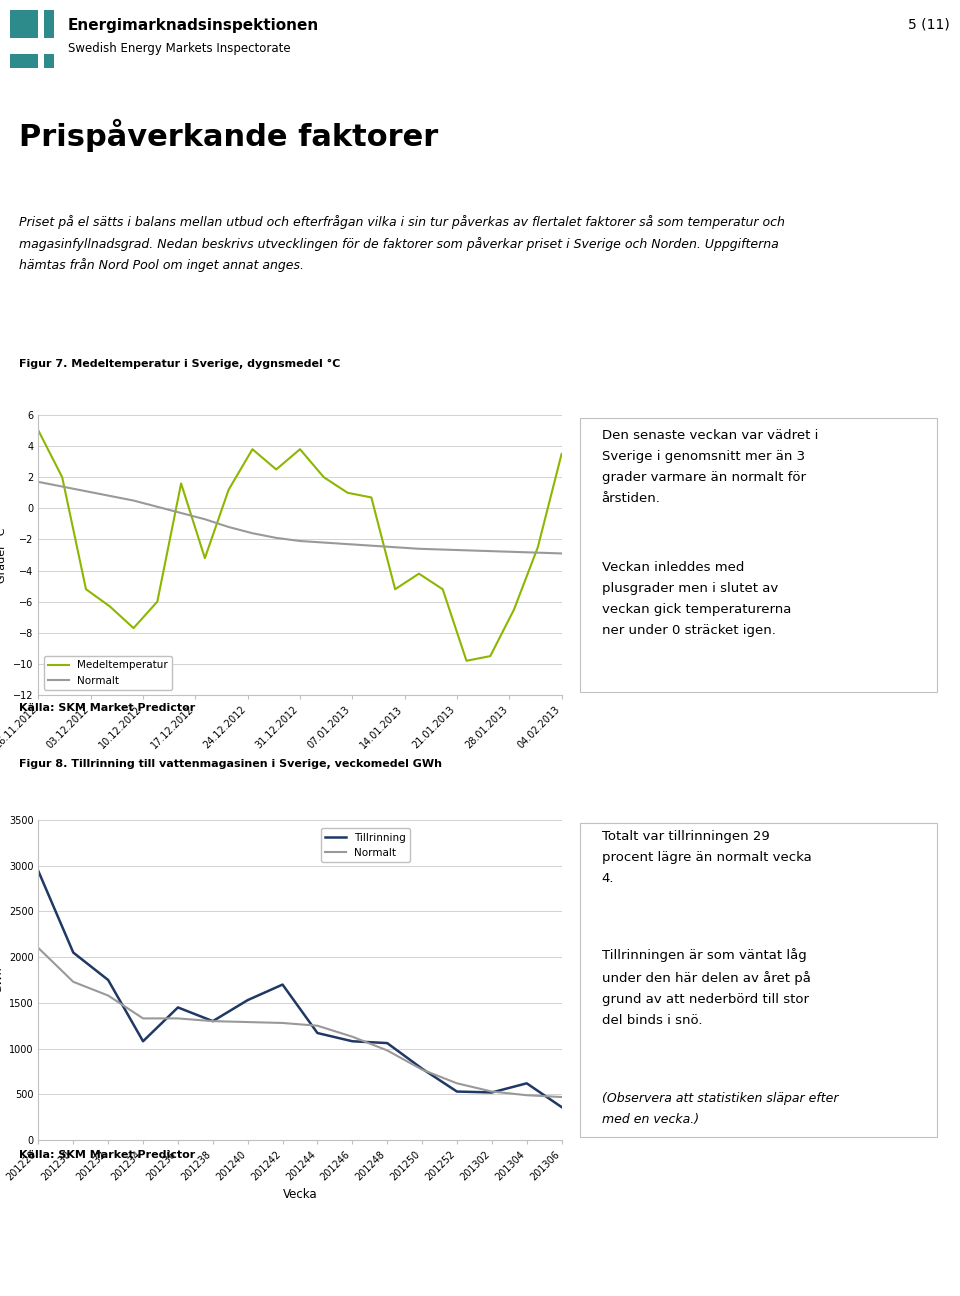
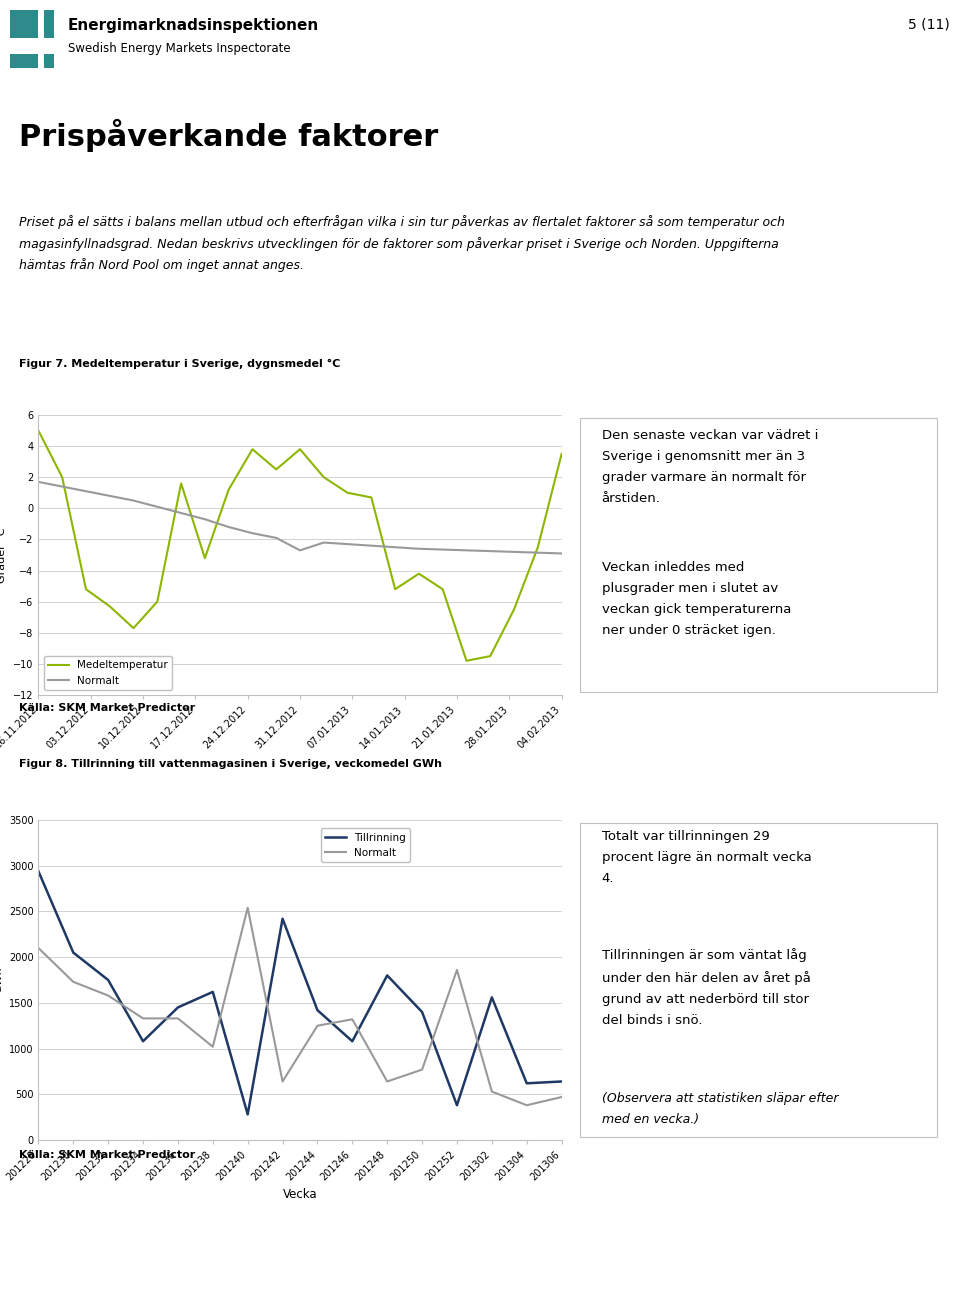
Normalt/31.12.2012: -2.1 -> -2.7
Tillrinning/201238: 1300 -> 1620
Normalt/201238: 1300 -> 1020
Tillrinning/201240: 1530 -> 280
Normalt/201240: 1290 -> 2540
Tillrinning/201242: 1700 -> 2420
Normalt/201242: 1280 -> 640
Tillrinning/201244: 1170 -> 1420
Normalt/201246: 1130 -> 1320
Tillrinning/201248: 1060 -> 1800
Normalt/201248: 980 -> 640
Tillrinning/201250: 780 -> 1400
Tillrinning/201252: 530 -> 380
Normalt/201252: 620 -> 1860
Tillrinning/201302: 520 -> 1560
Normalt/201304: 490 -> 380
Tillrinning/201306: 360 -> 640
